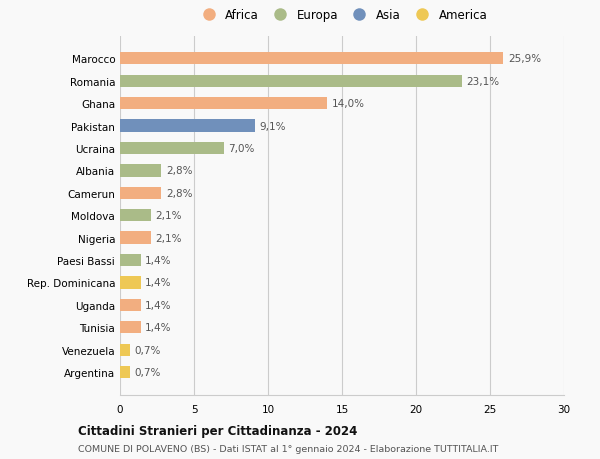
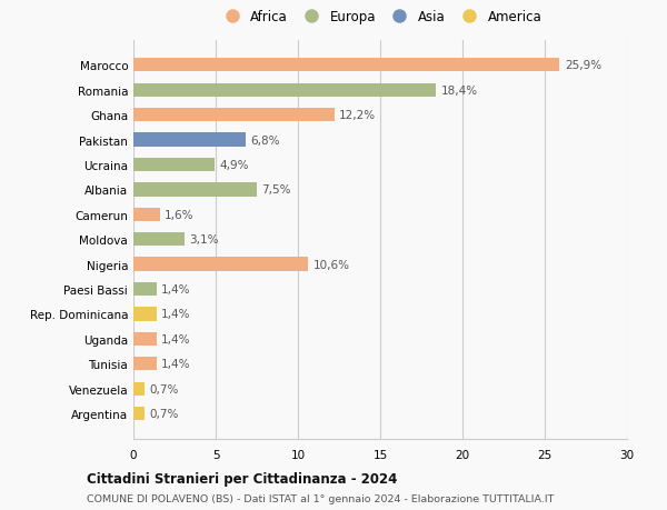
Romania: 23,1% -> 18,4%
Ghana: 14,0% -> 12,2%
Pakistan: 9,1% -> 6,8%
Ucraina: 7,0% -> 4,9%
Albania: 2,8% -> 7,5%
Camerun: 2,8% -> 1,6%
Moldova: 2,1% -> 3,1%
Nigeria: 2,1% -> 10,6%
